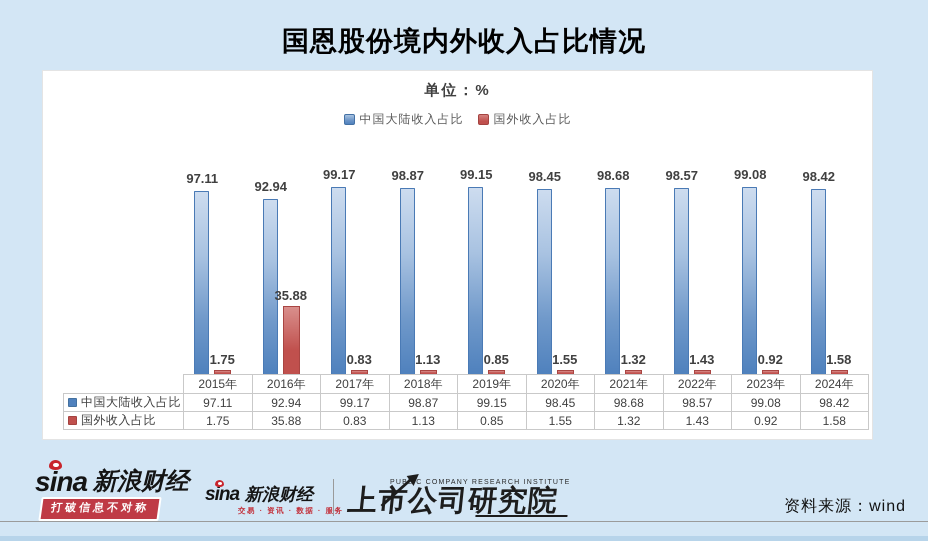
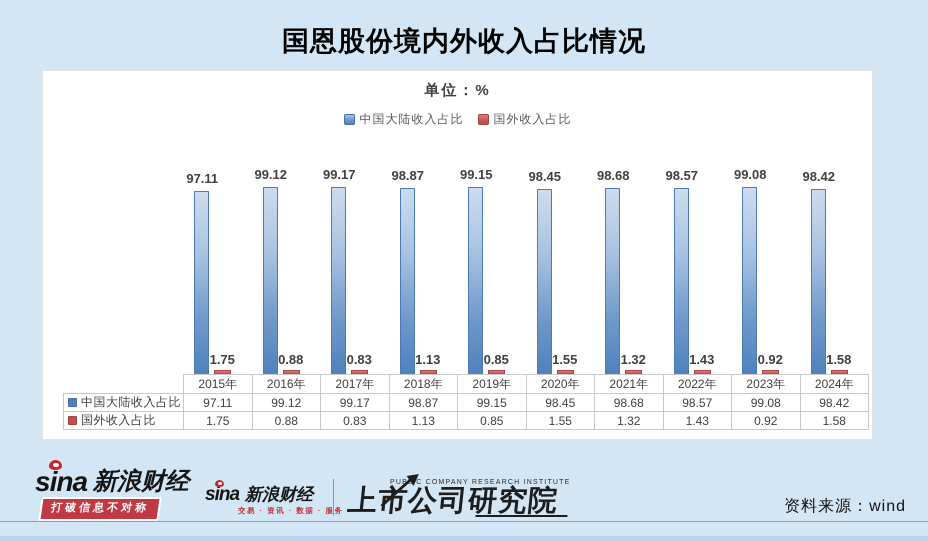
中国大陆收入占比/2016年: 92.94 -> 99.12
国外收入占比/2016年: 35.88 -> 0.88
